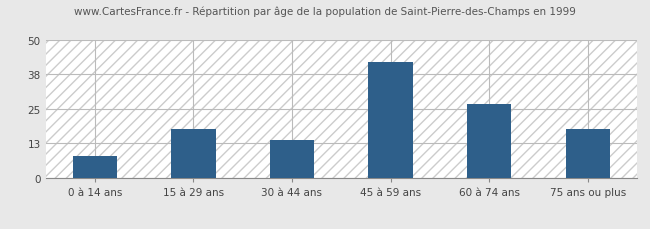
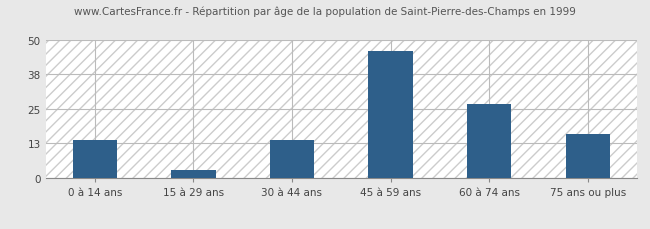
0 à 14 ans: 8 -> 14
15 à 29 ans: 18 -> 3
45 à 59 ans: 42 -> 46
75 ans ou plus: 18 -> 16
